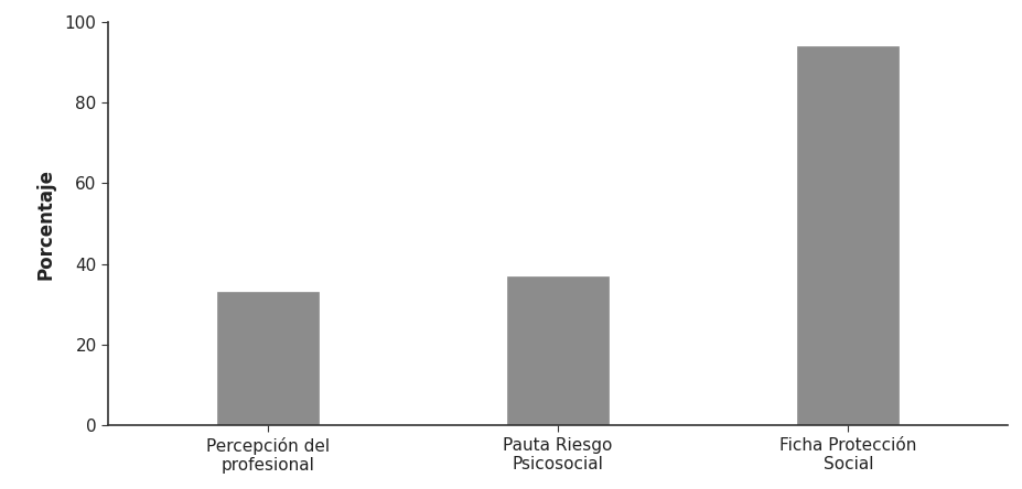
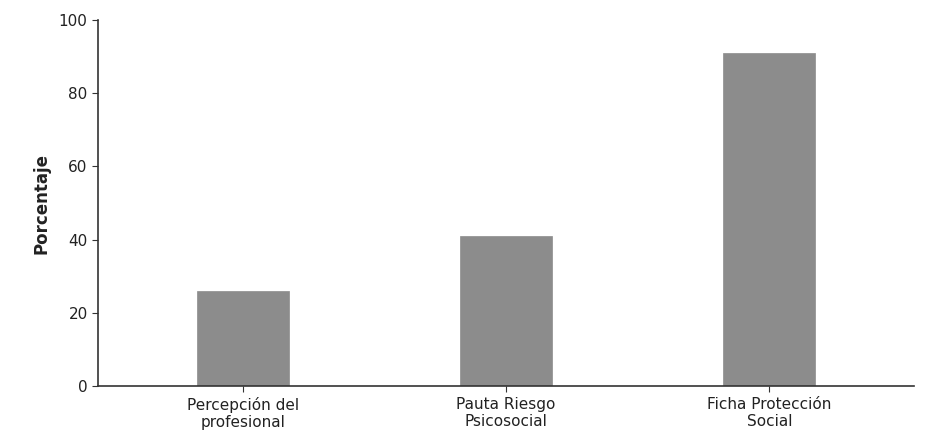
Percepción del profesional: 33 -> 26
Pauta Riesgo Psicosocial: 37 -> 41
Ficha Protección Social: 94 -> 91
